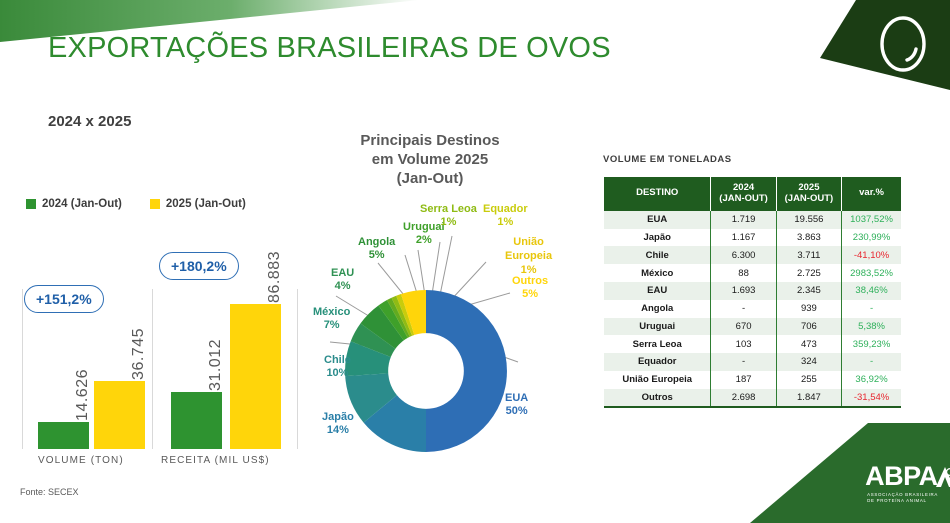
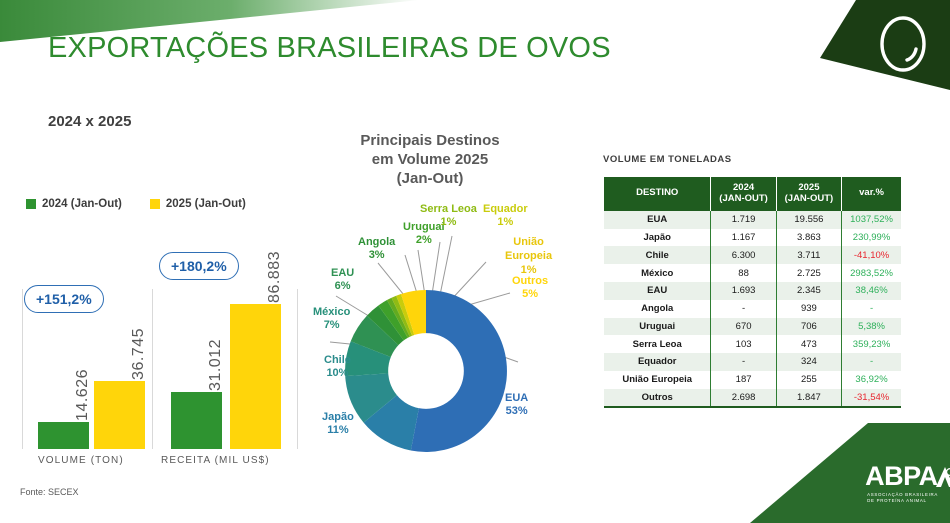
Principais Destinos em Volume 2025 (Jan-Out)/EUA: 50% -> 53%
Principais Destinos em Volume 2025 (Jan-Out)/Japão: 14% -> 11%
Principais Destinos em Volume 2025 (Jan-Out)/EAU: 4% -> 6%
Principais Destinos em Volume 2025 (Jan-Out)/Angola: 5% -> 3%
